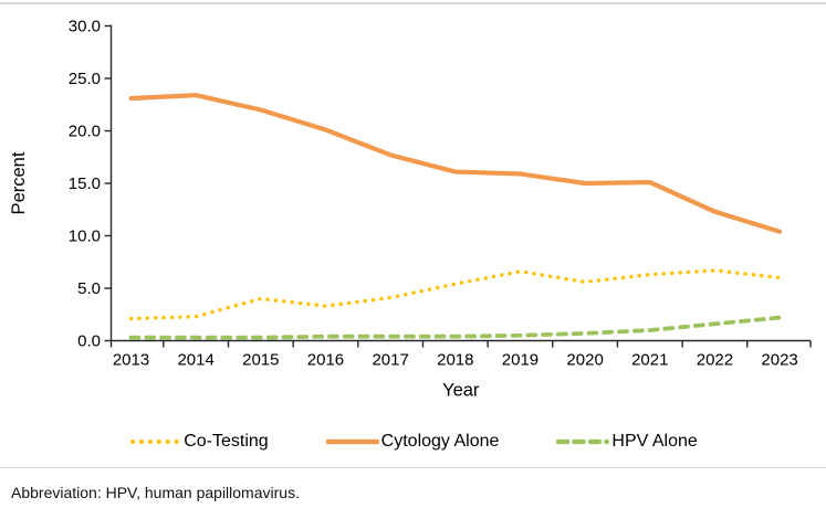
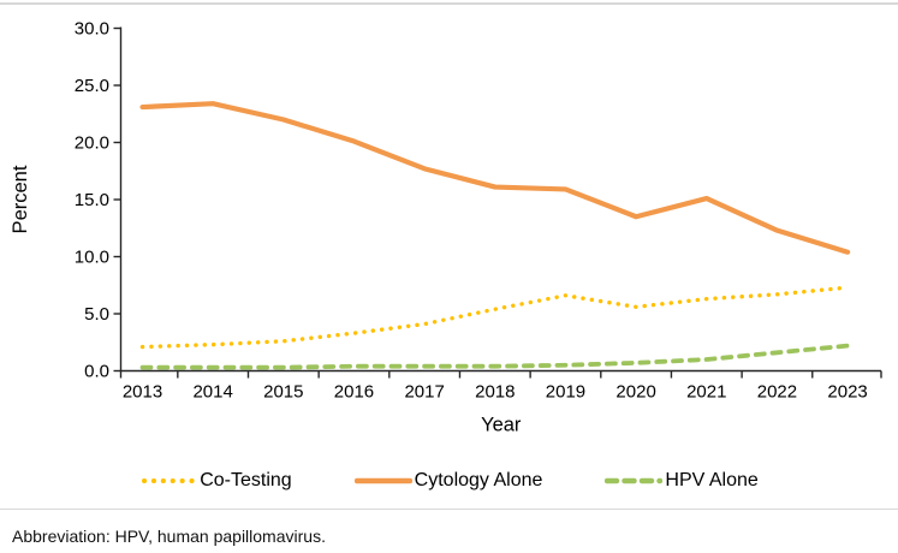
Co-Testing/2015: 4 -> 3
Cytology Alone/2020: 15 -> 14
Co-Testing/2023: 6 -> 7
